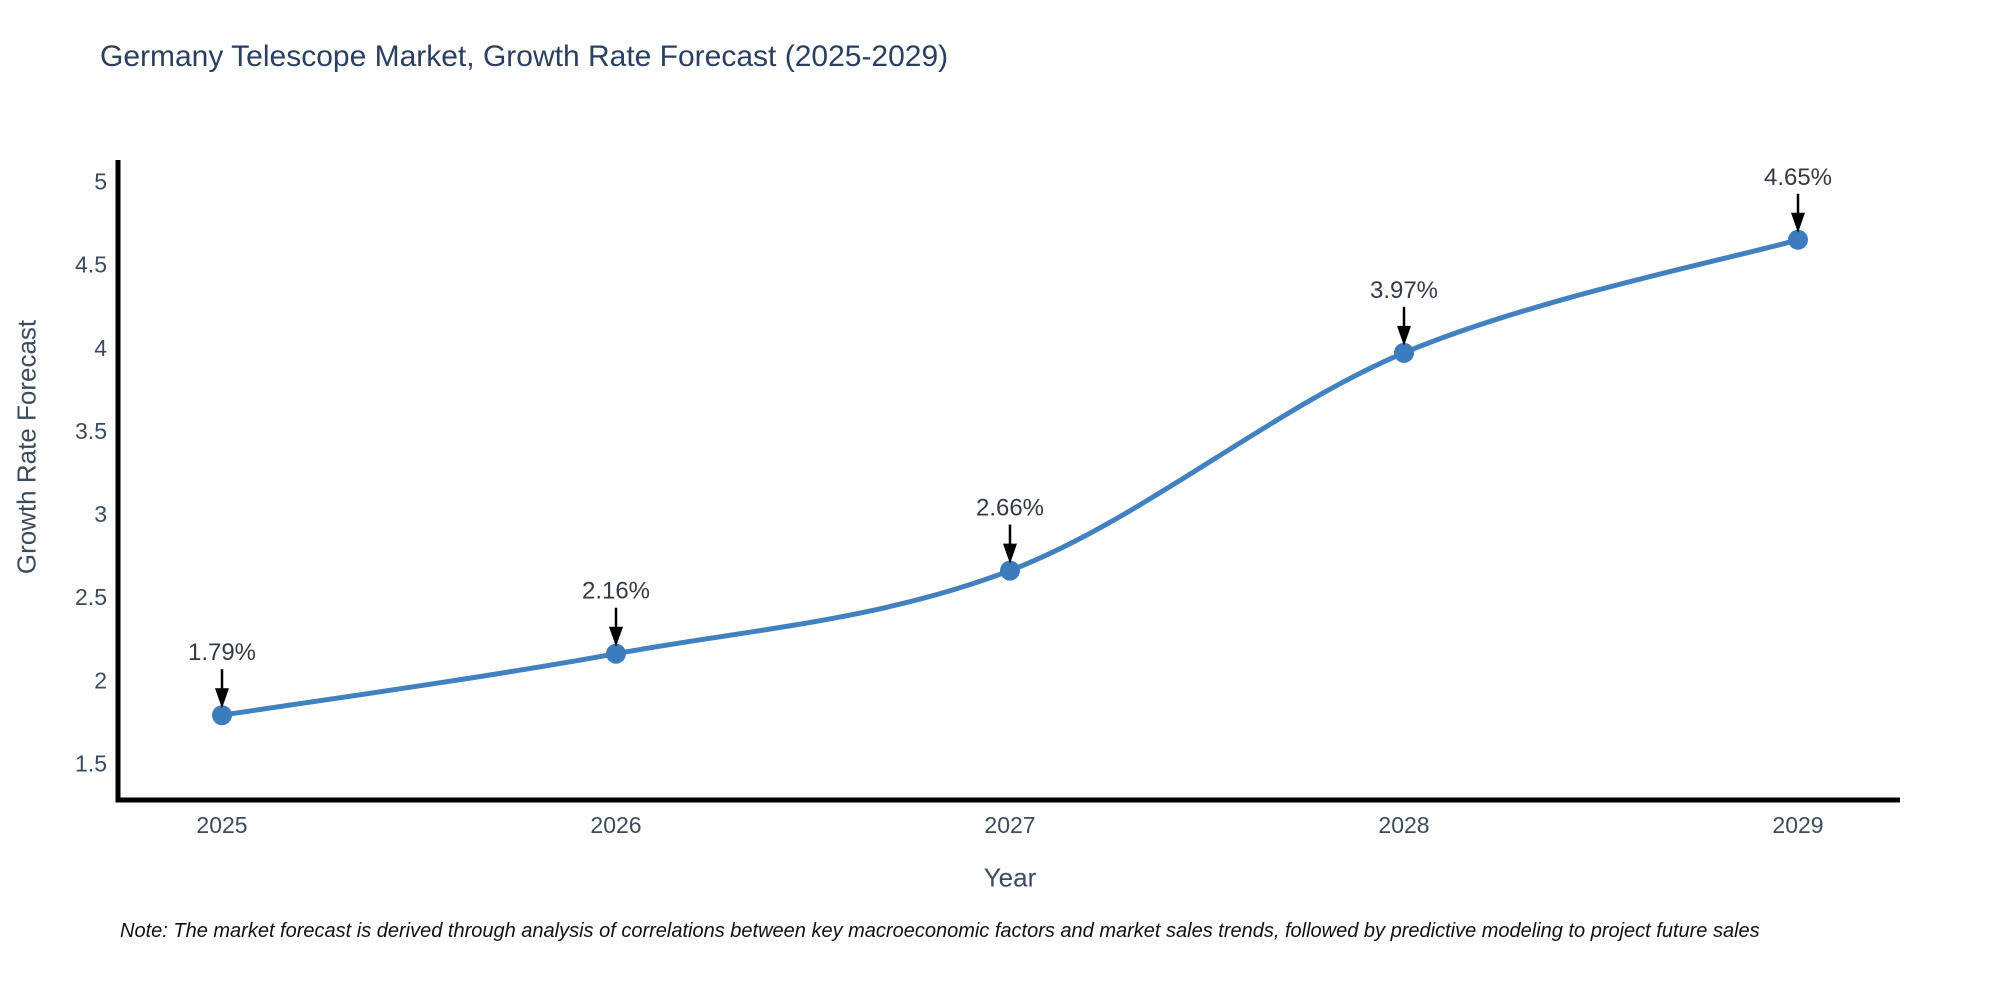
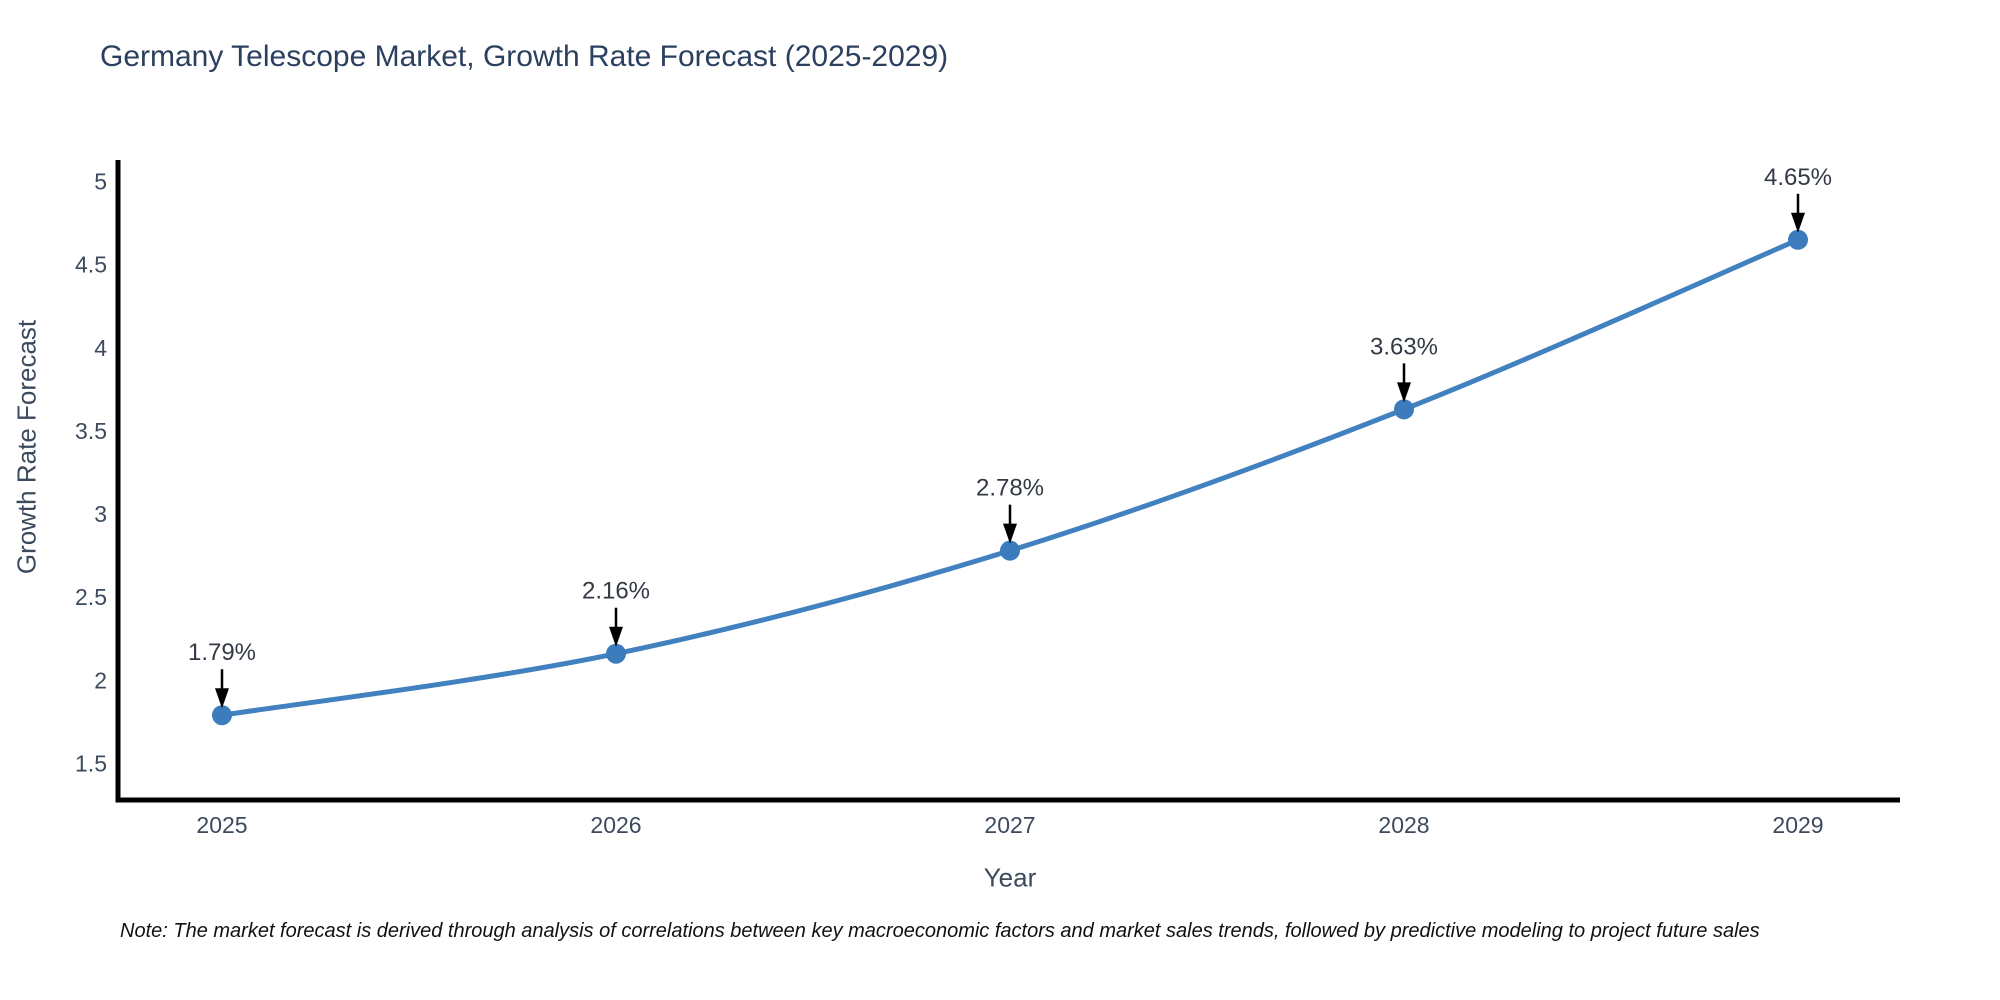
2027: 2.66% -> 2.78%
2028: 3.97% -> 3.63%
